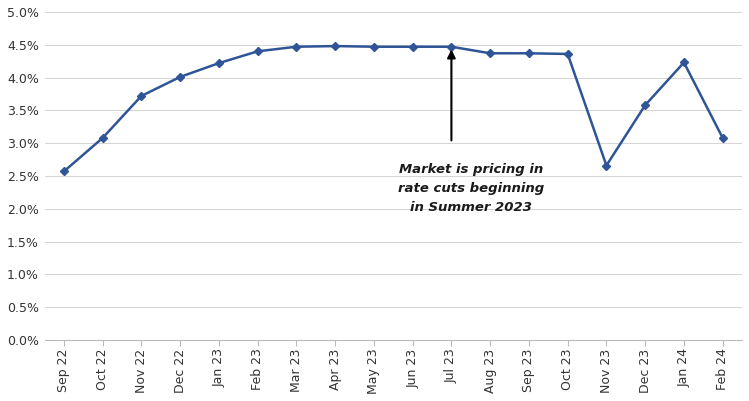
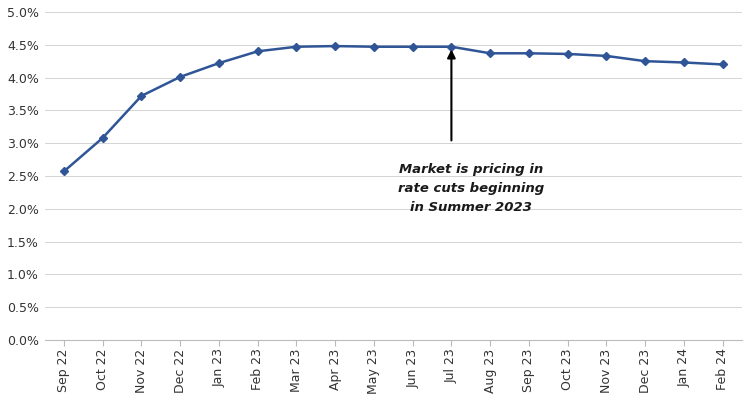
Nov 23: 2.66% -> 4.33%
Dec 23: 3.58% -> 4.25%
Feb 24: 3.08% -> 4.20%
